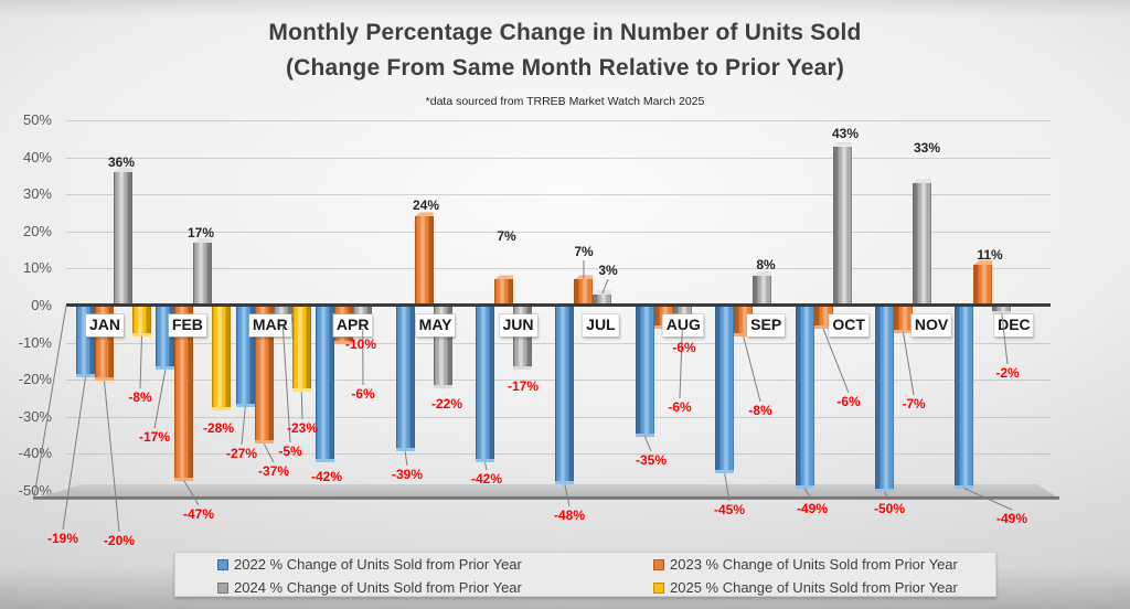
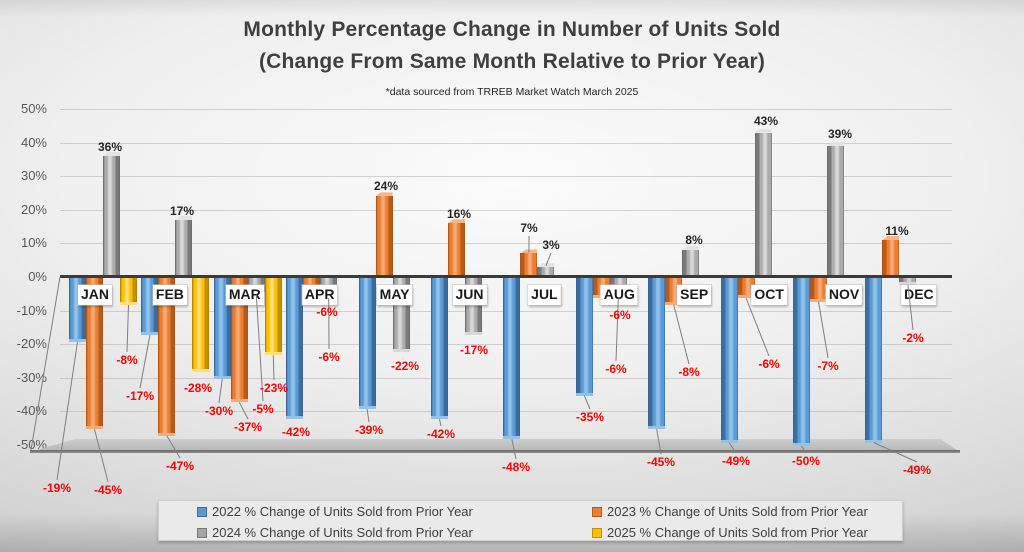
2023 % Change of Units Sold from Prior Year/JAN: -20% -> -45%
2022 % Change of Units Sold from Prior Year/MAR: -27% -> -30%
2023 % Change of Units Sold from Prior Year/APR: -10% -> -6%
2023 % Change of Units Sold from Prior Year/JUN: 7% -> 16%
2024 % Change of Units Sold from Prior Year/NOV: 33% -> 39%
